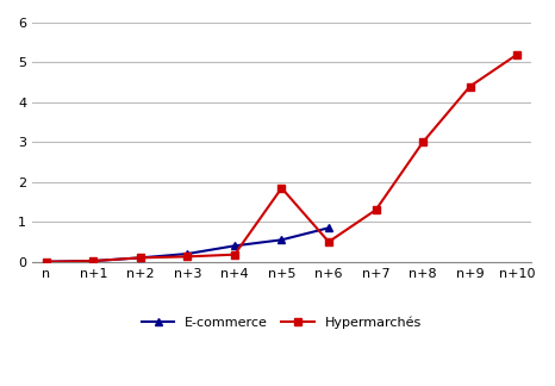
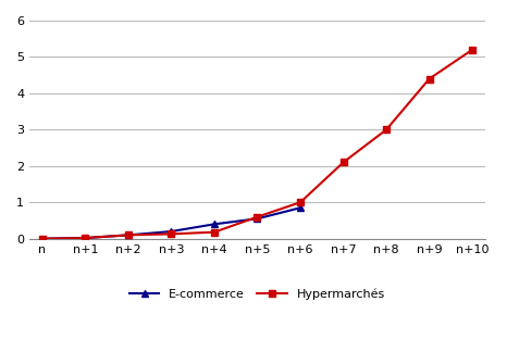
Hypermarchés/n+5: 1.85 -> 0.60
Hypermarchés/n+6: 0.50 -> 1.00
Hypermarchés/n+7: 1.30 -> 2.10
